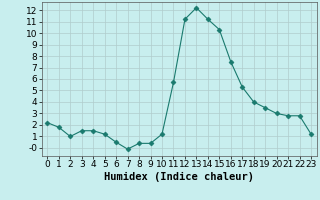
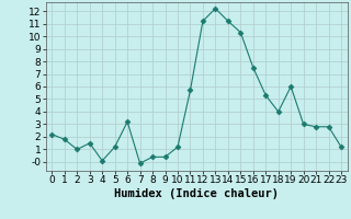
4: 1.5 -> 0.1
6: 0.5 -> 3.2
19: 3.5 -> 6.0
